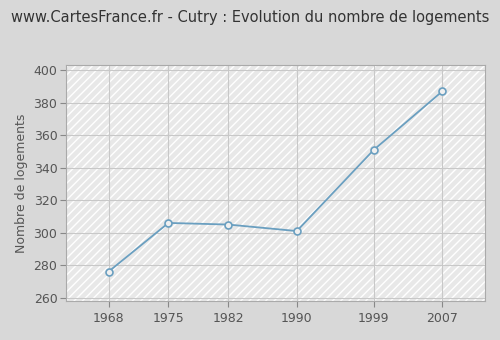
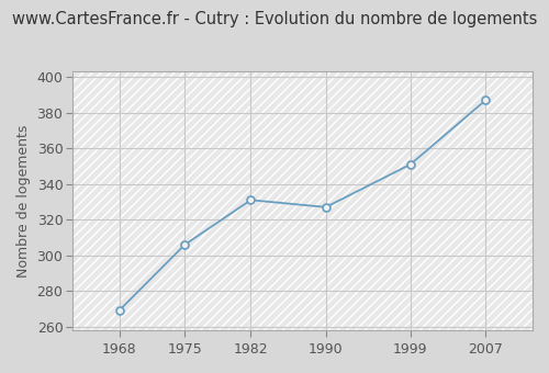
1968: 276 -> 269
1982: 305 -> 331
1990: 301 -> 327
